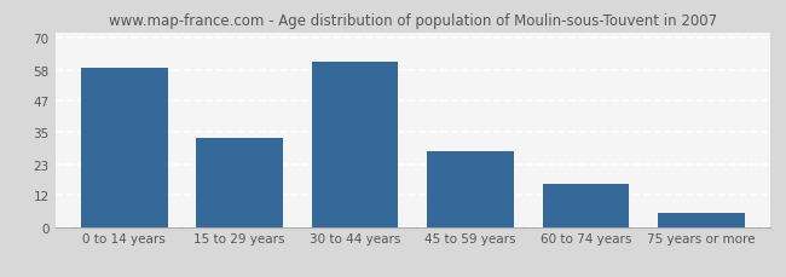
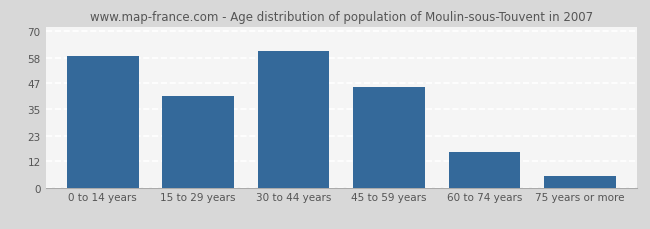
15 to 29 years: 33 -> 41
45 to 59 years: 28 -> 45
